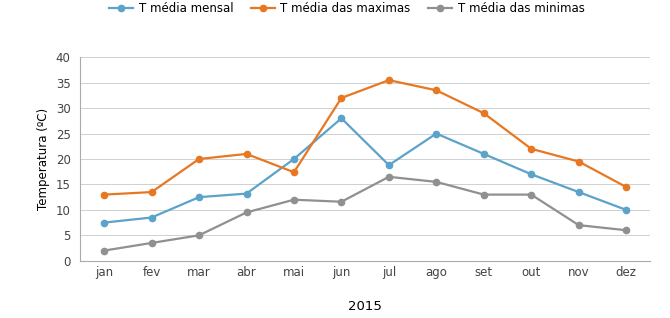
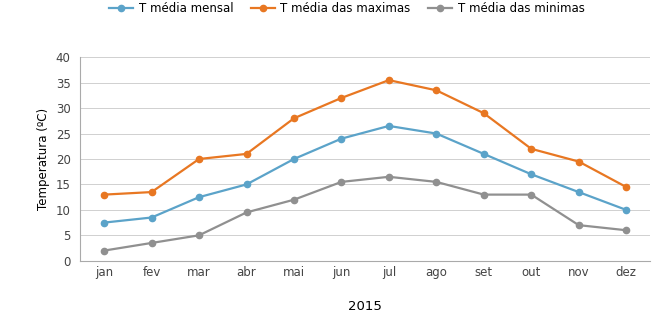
T média mensal/abr: 13.2 -> 15.0
T média das maximas/mai: 17.4 -> 28.0
T média mensal/jun: 28.0 -> 24.0
T média das minimas/jun: 11.6 -> 15.5
T média mensal/jul: 18.8 -> 26.5
